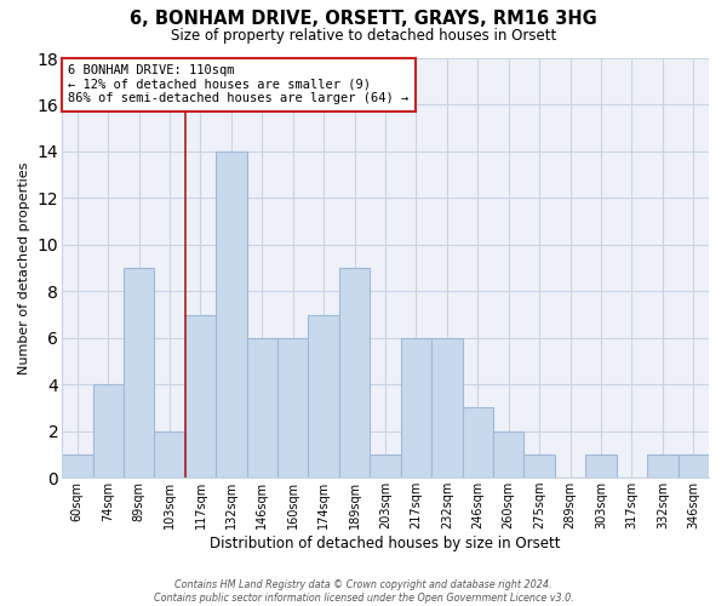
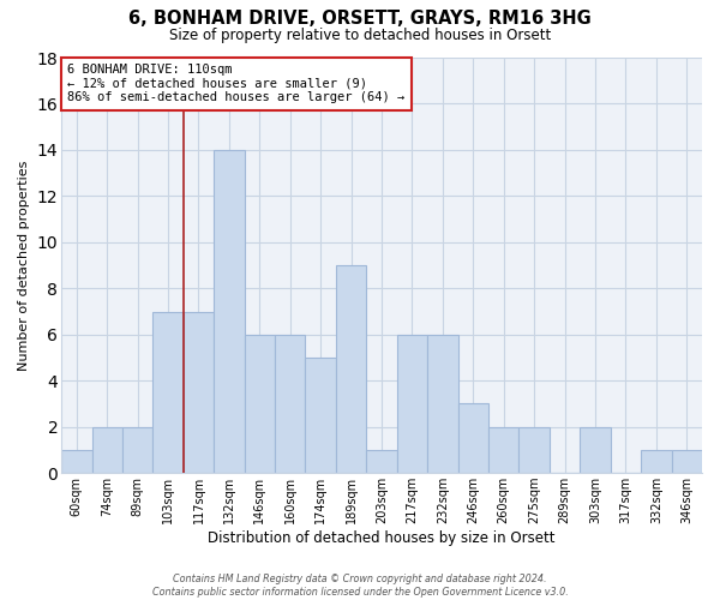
74sqm: 4 -> 2
89sqm: 9 -> 2
103sqm: 2 -> 7
174sqm: 7 -> 5
275sqm: 1 -> 2
303sqm: 1 -> 2
